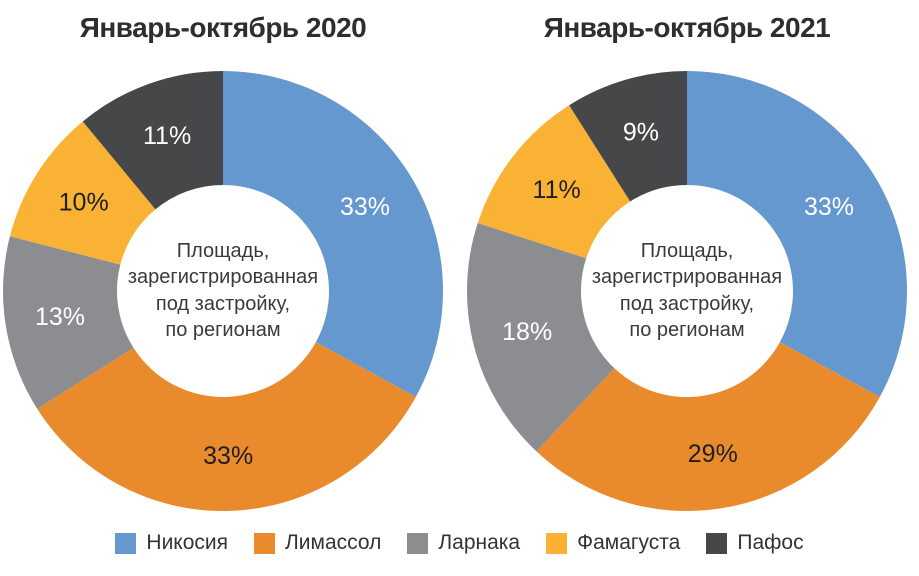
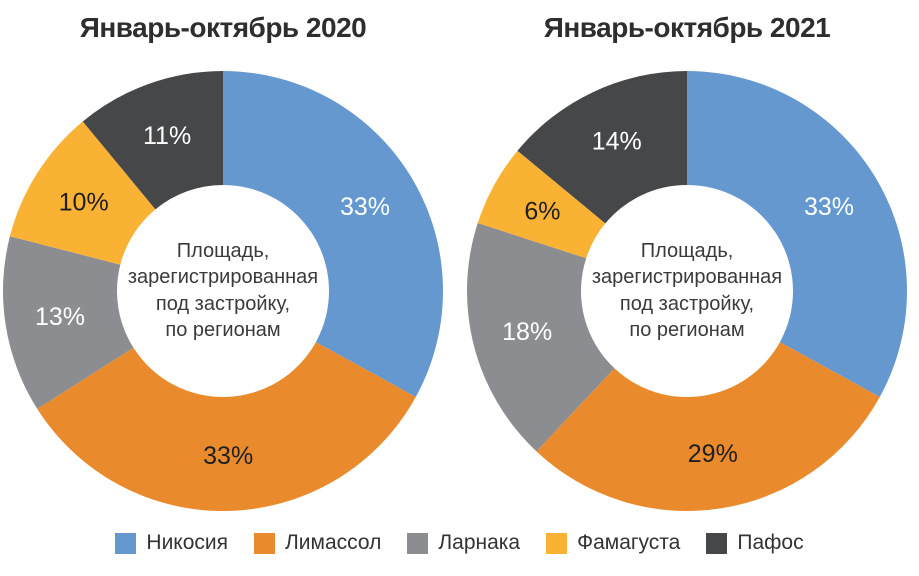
Январь-октябрь 2021/Фамагуста: 11% -> 6%
Январь-октябрь 2021/Пафос: 9% -> 14%
